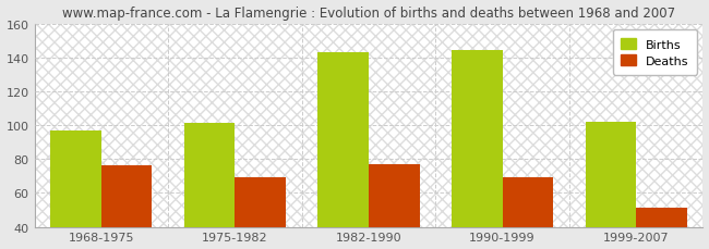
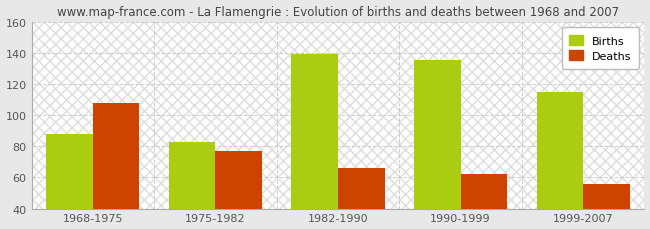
Births/1968-1975: 97 -> 88
Deaths/1968-1975: 76 -> 108
Births/1975-1982: 101 -> 83
Deaths/1975-1982: 69 -> 77
Births/1982-1990: 143 -> 139
Deaths/1982-1990: 77 -> 66
Births/1990-1999: 144 -> 135
Deaths/1990-1999: 69 -> 62
Births/1999-2007: 102 -> 115
Deaths/1999-2007: 51 -> 56
